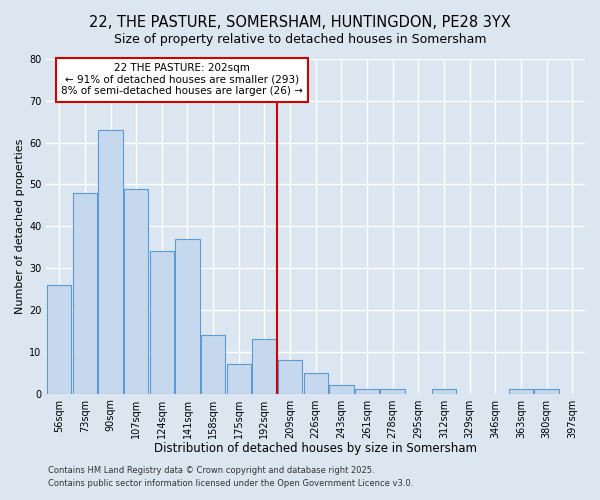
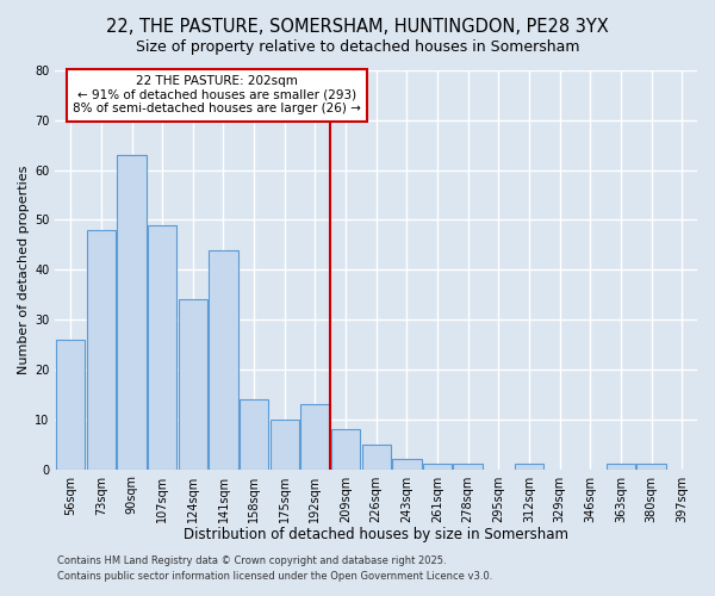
141sqm: 37 -> 44
175sqm: 7 -> 10
